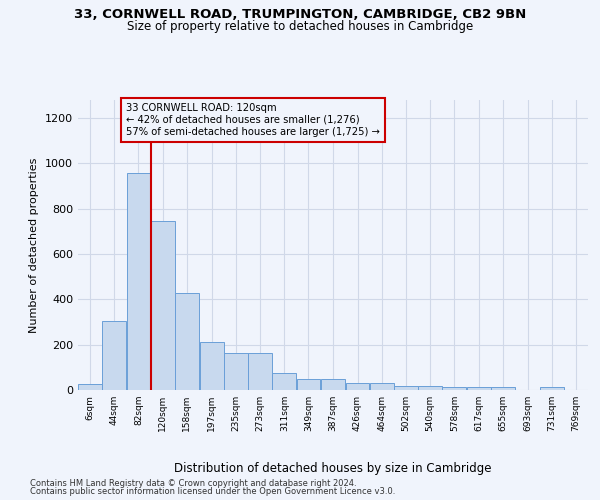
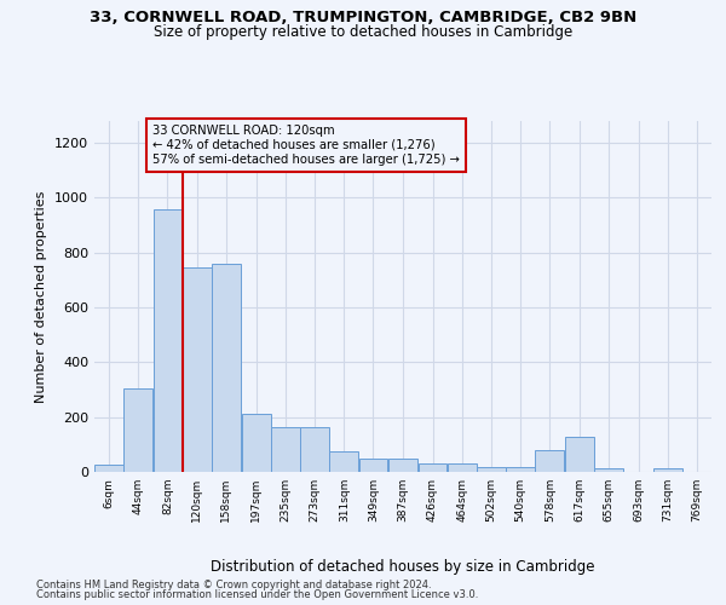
158sqm: 430 -> 760
578sqm: 15 -> 80
617sqm: 15 -> 130
